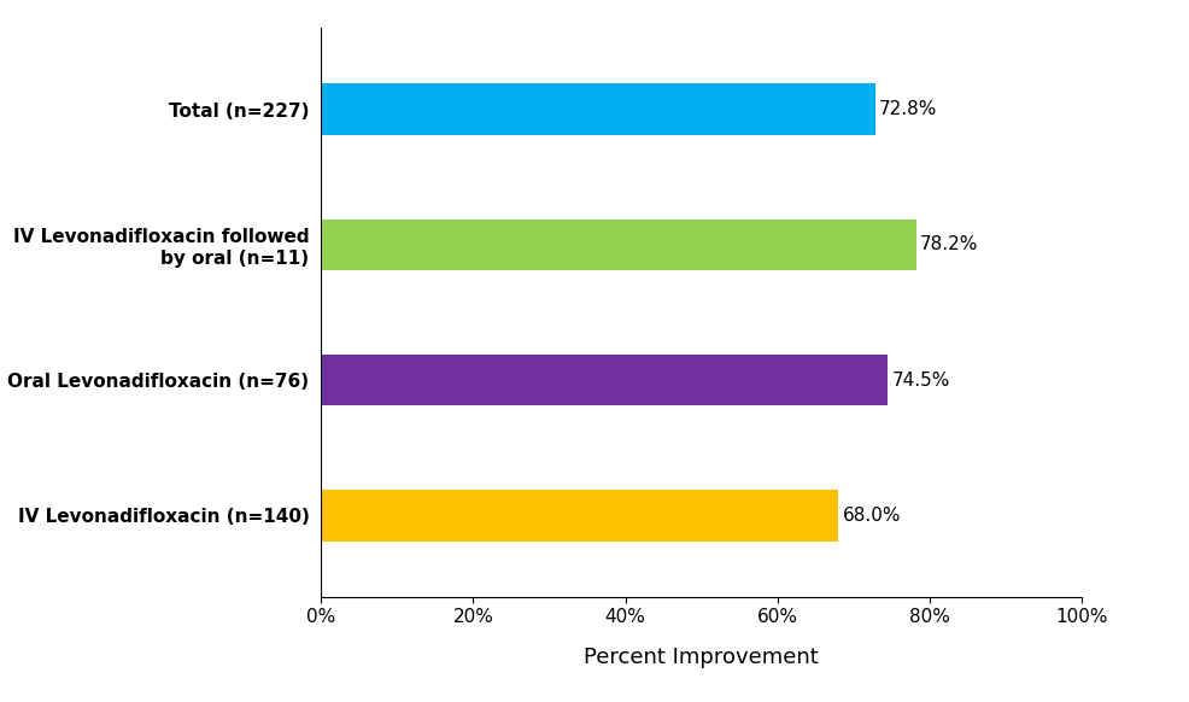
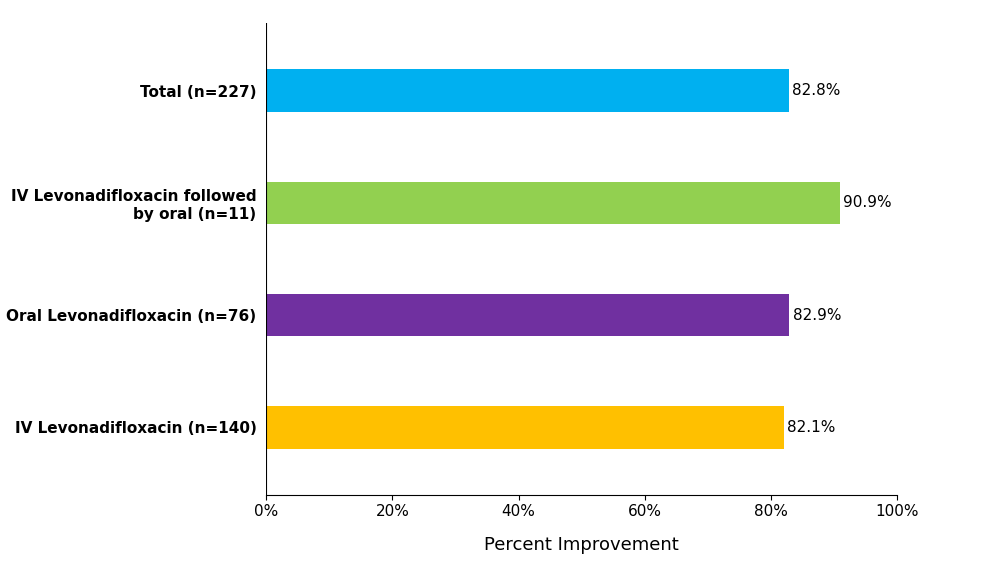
Total (n=227): 72.8% -> 82.8%
IV Levonadifloxacin followed by oral (n=11): 78.2% -> 90.9%
Oral Levonadifloxacin (n=76): 74.5% -> 82.9%
IV Levonadifloxacin (n=140): 68.0% -> 82.1%
